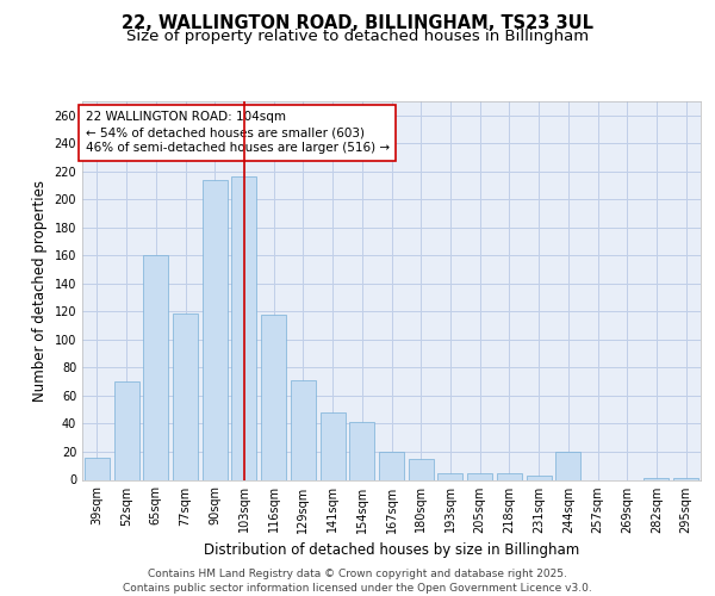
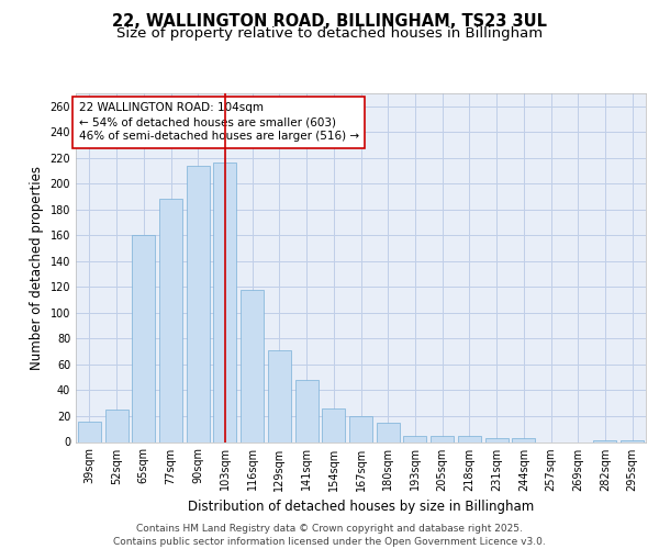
52sqm: 70 -> 25
77sqm: 119 -> 188
154sqm: 41 -> 26
244sqm: 20 -> 3
